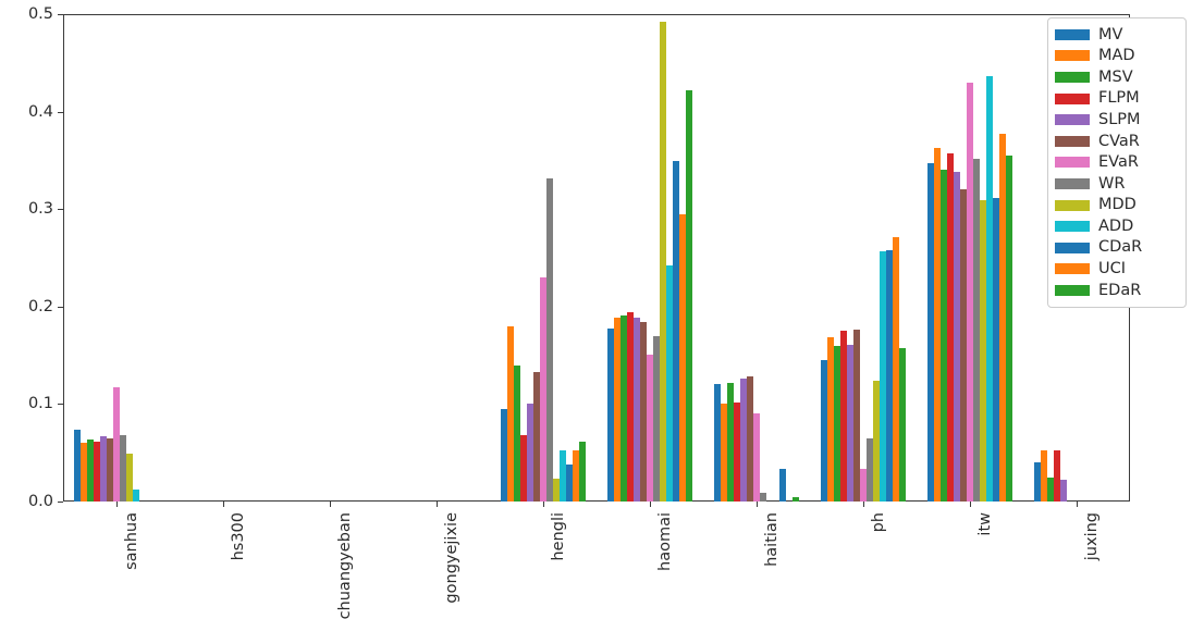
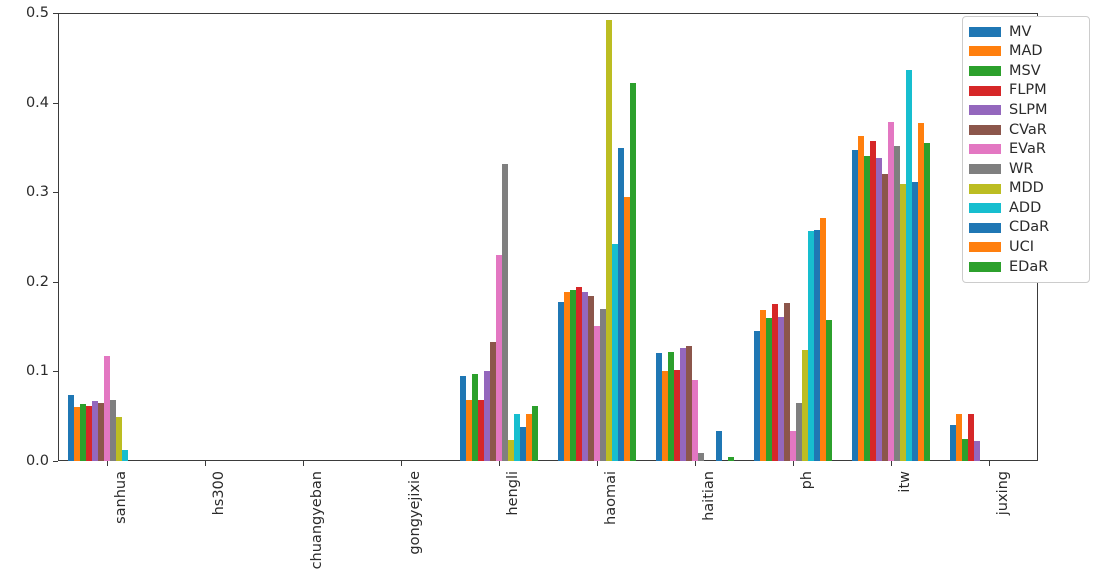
MAD/hengli: 0.18 -> 0.07
MSV/hengli: 0.14 -> 0.10
EVaR/itw: 0.43 -> 0.38
